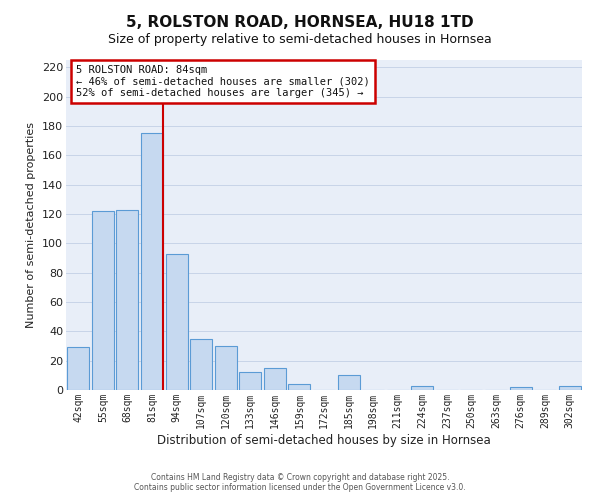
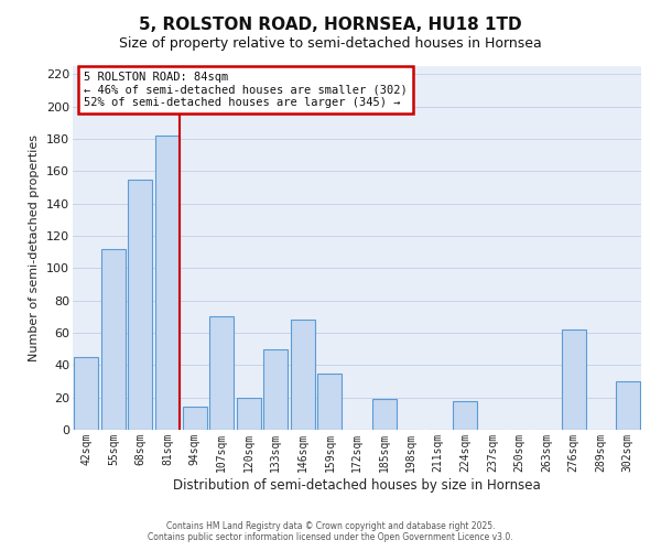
42sqm: 29 -> 45
55sqm: 122 -> 112
68sqm: 123 -> 155
81sqm: 175 -> 182
94sqm: 93 -> 14
107sqm: 35 -> 70
120sqm: 30 -> 20
133sqm: 12 -> 50
146sqm: 15 -> 68
159sqm: 4 -> 35
185sqm: 10 -> 19
224sqm: 3 -> 18
276sqm: 2 -> 62
302sqm: 3 -> 30
